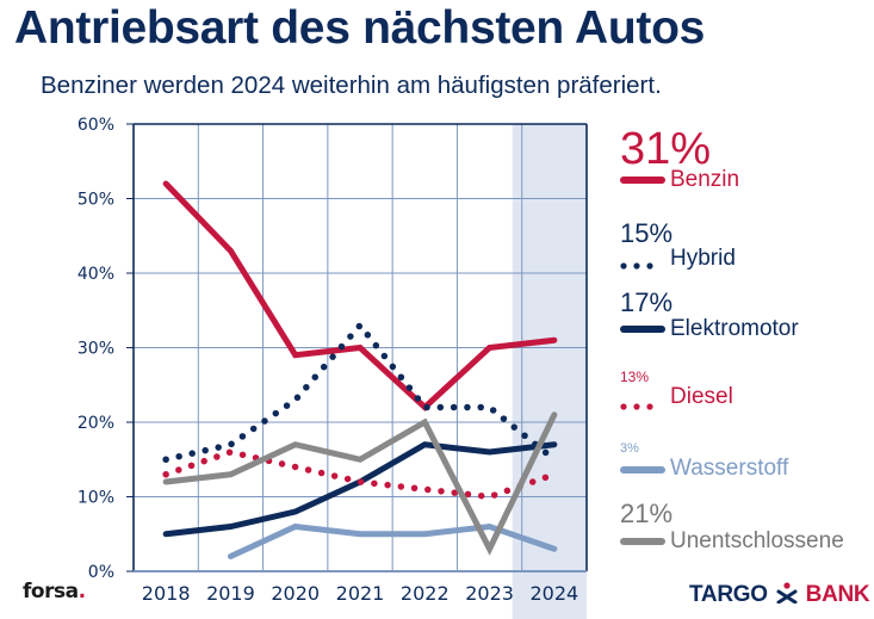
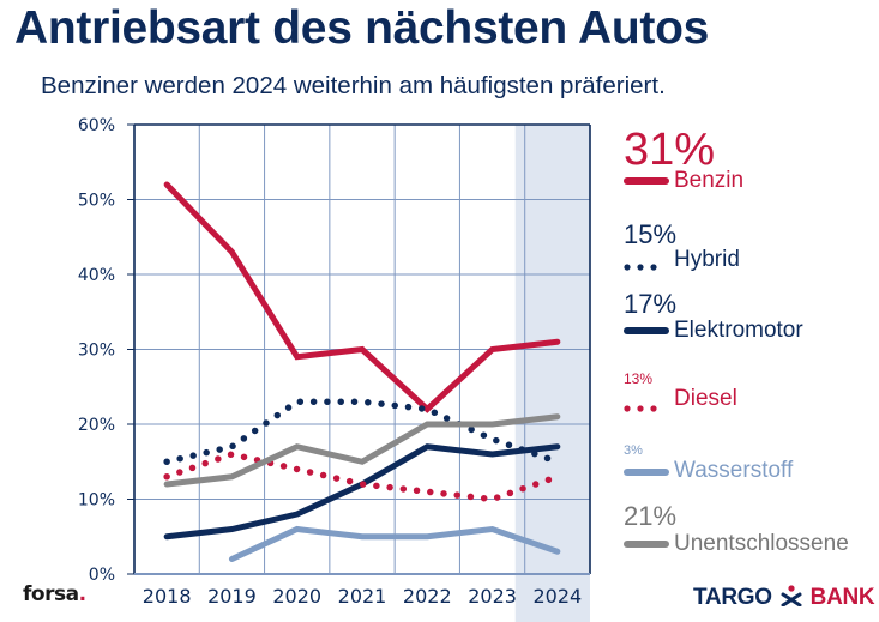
Hybrid/2021: 33% -> 23%
Hybrid/2023: 22% -> 18%
Unentschlossene/2023: 3% -> 20%
